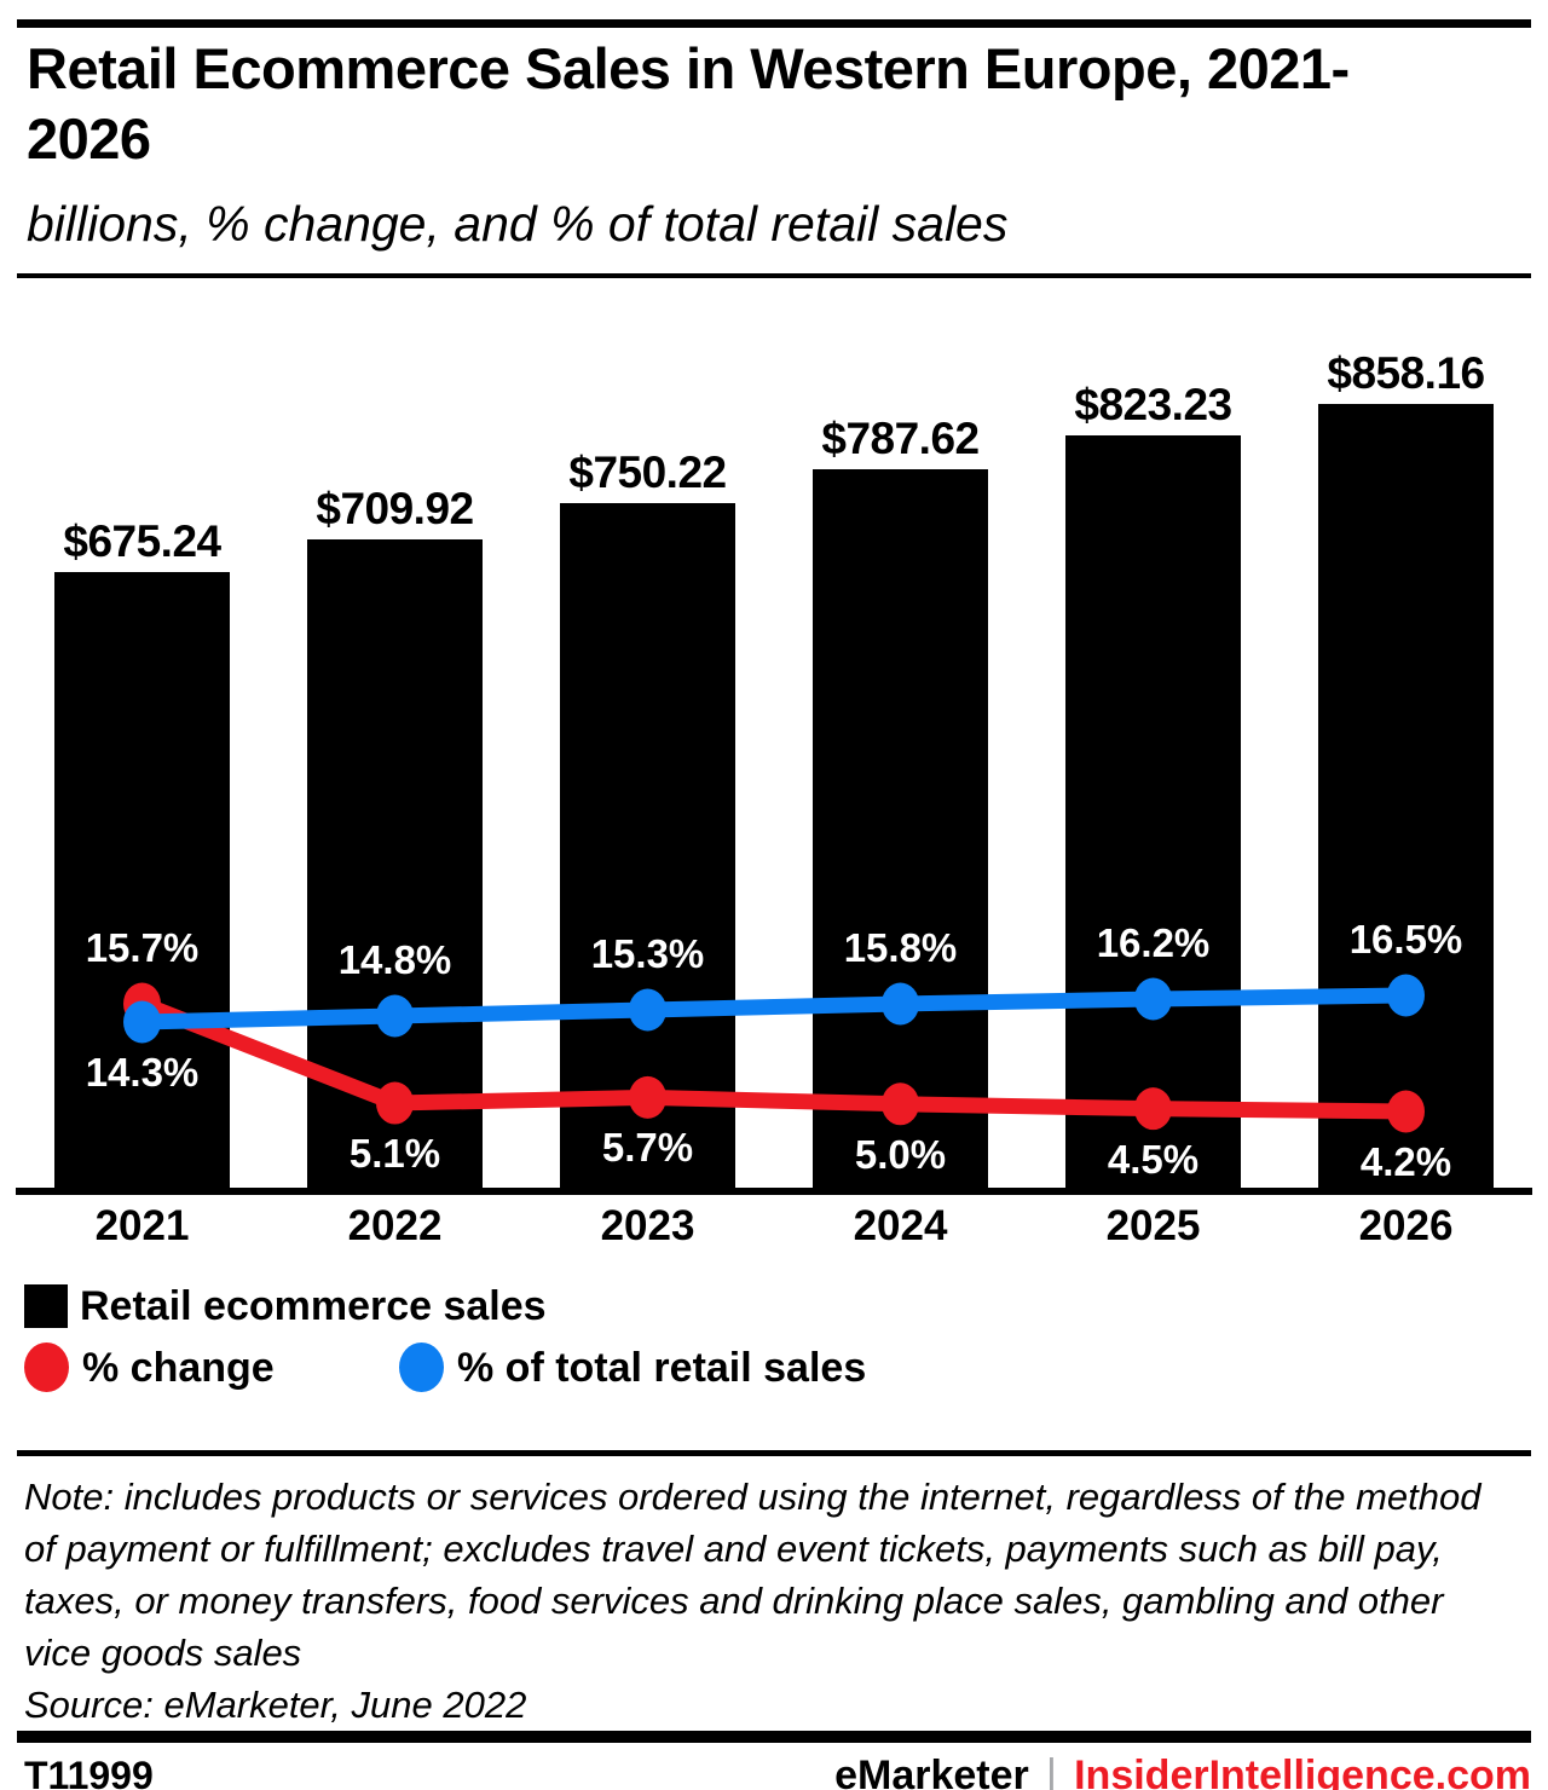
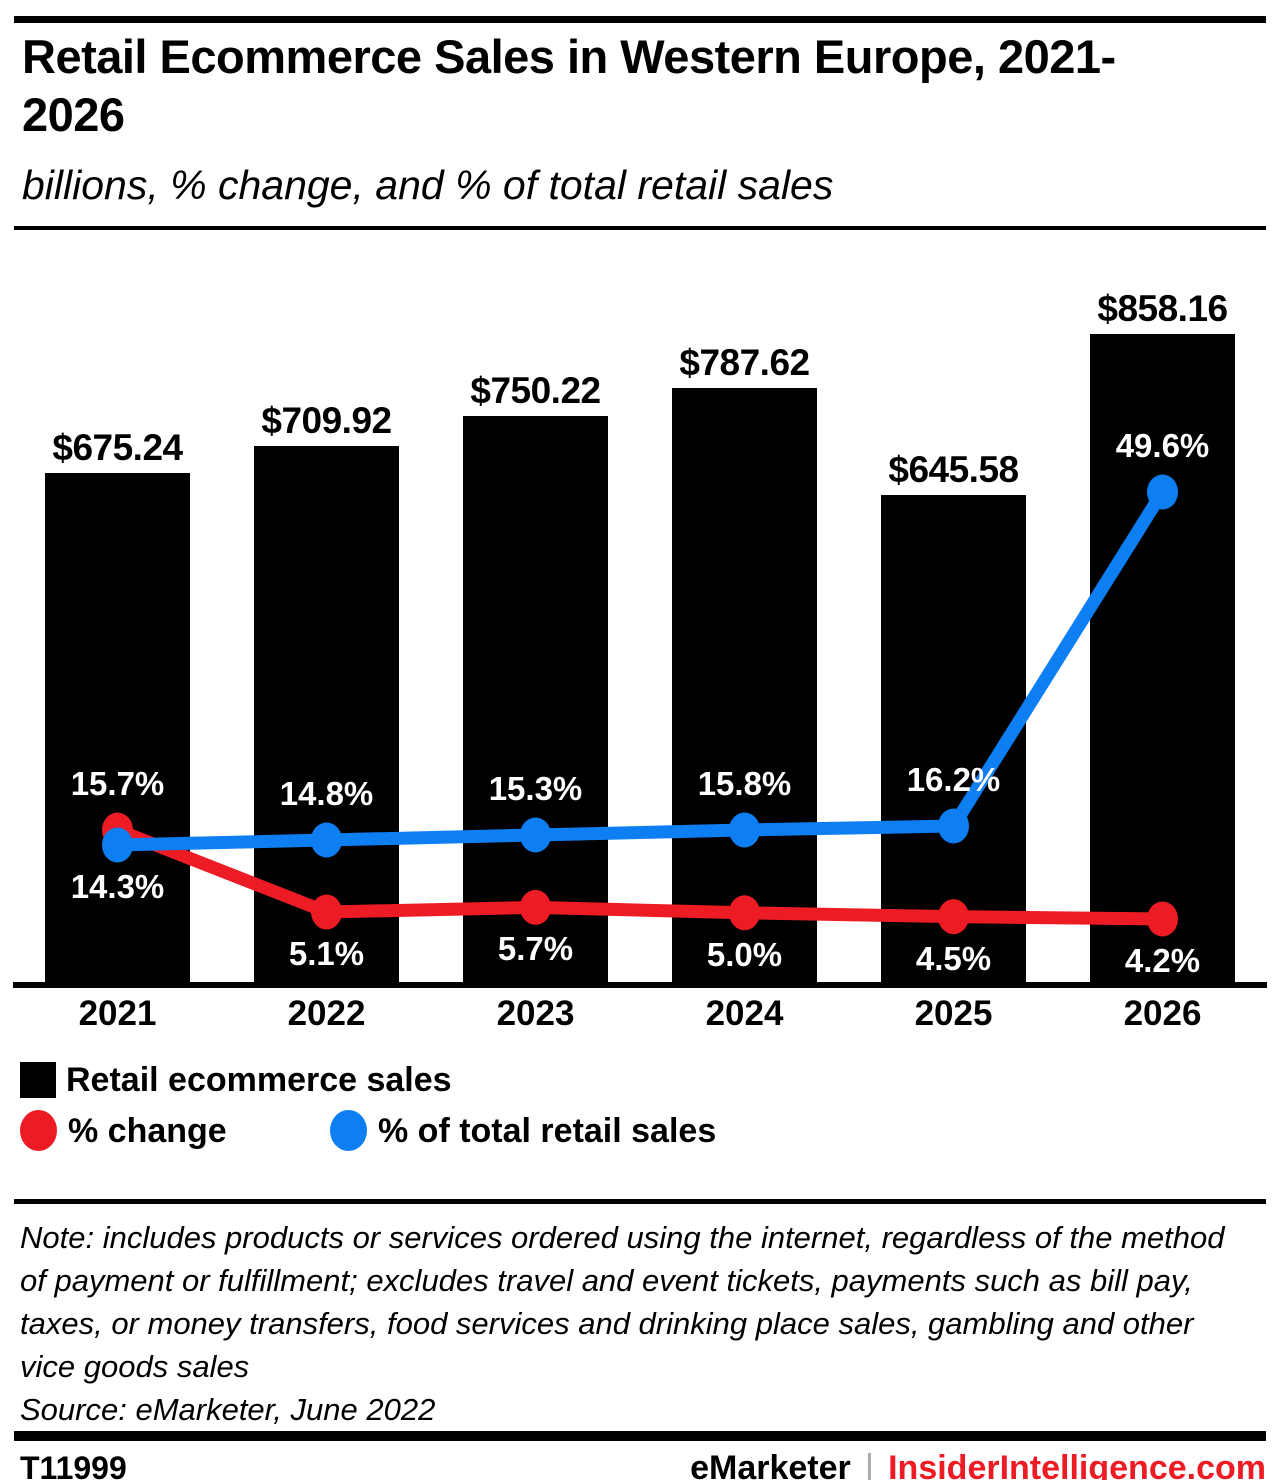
Retail ecommerce sales/2025: $823.23 -> $645.58
% of total retail sales/2026: 16.5% -> 49.6%
